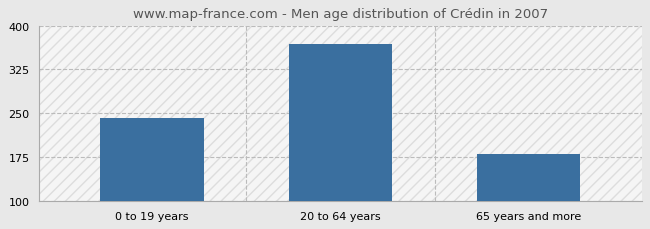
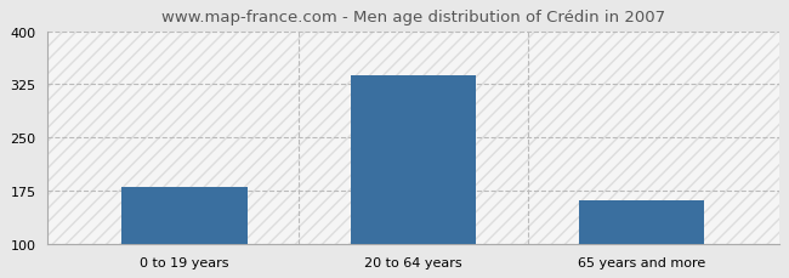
0 to 19 years: 242 -> 181
20 to 64 years: 368 -> 338
65 years and more: 180 -> 162
